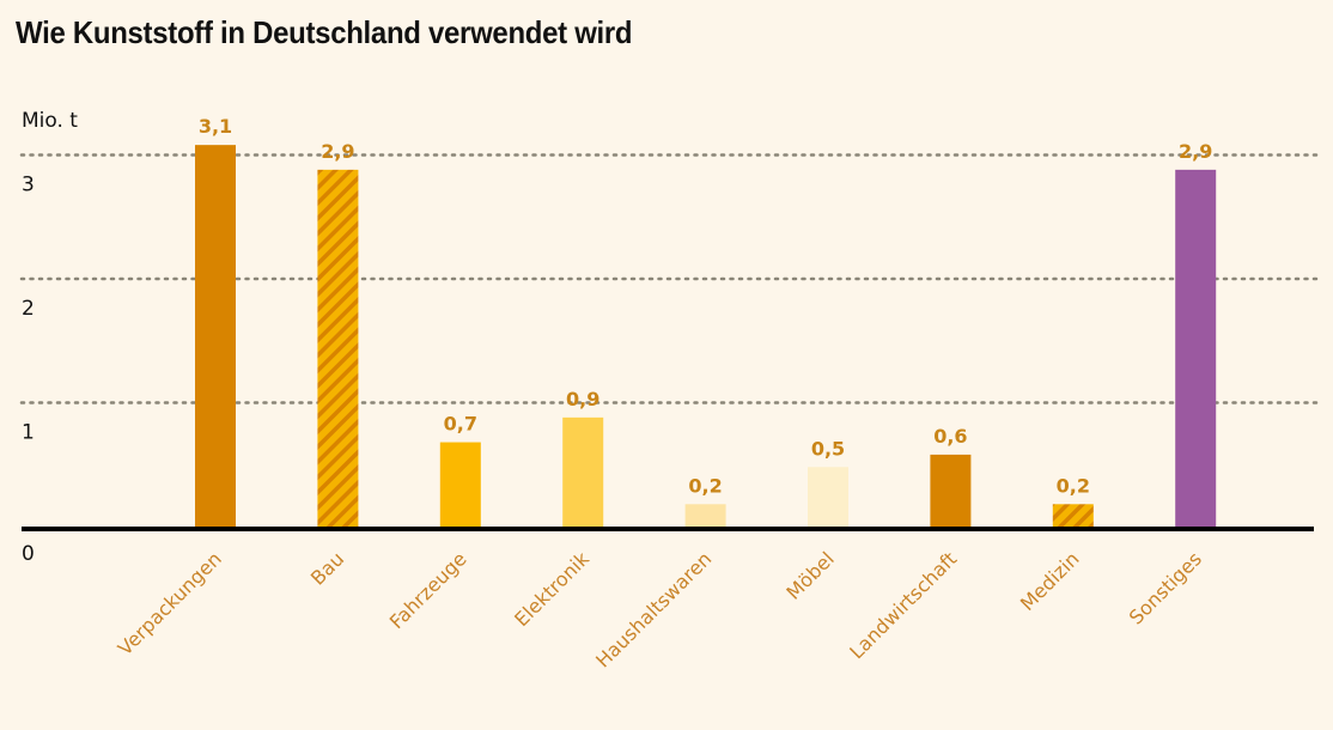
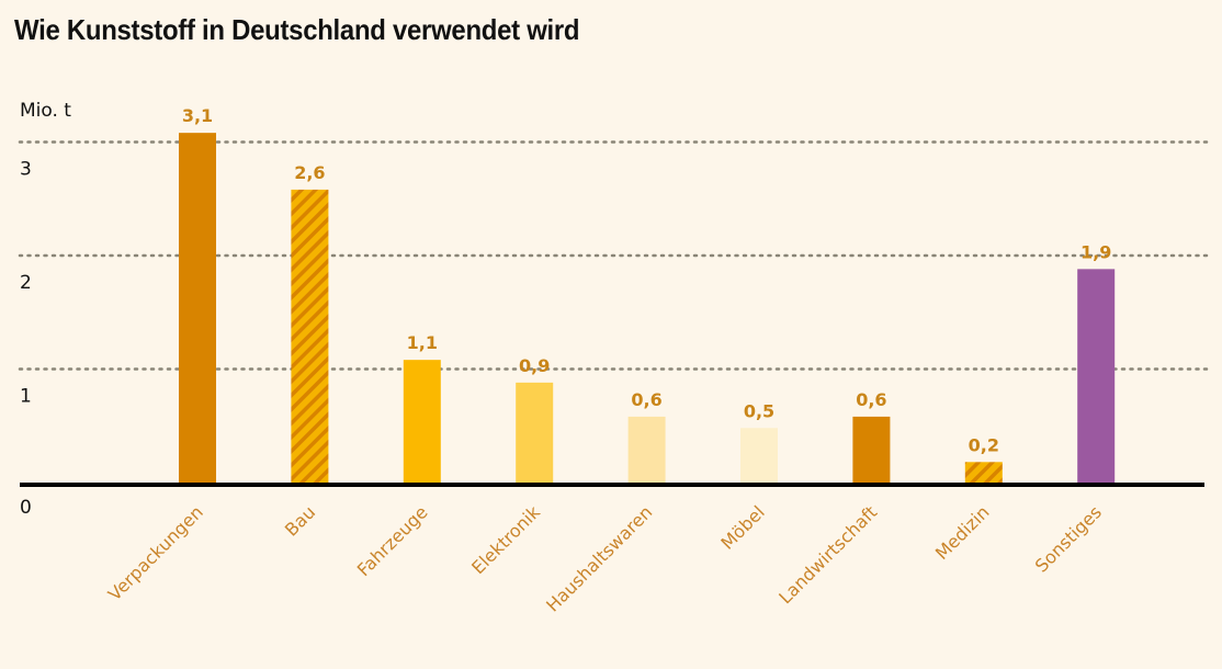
Bau: 2,9 -> 2,6
Fahrzeuge: 0,7 -> 1,1
Haushaltswaren: 0,2 -> 0,6
Sonstiges: 2,9 -> 1,9
